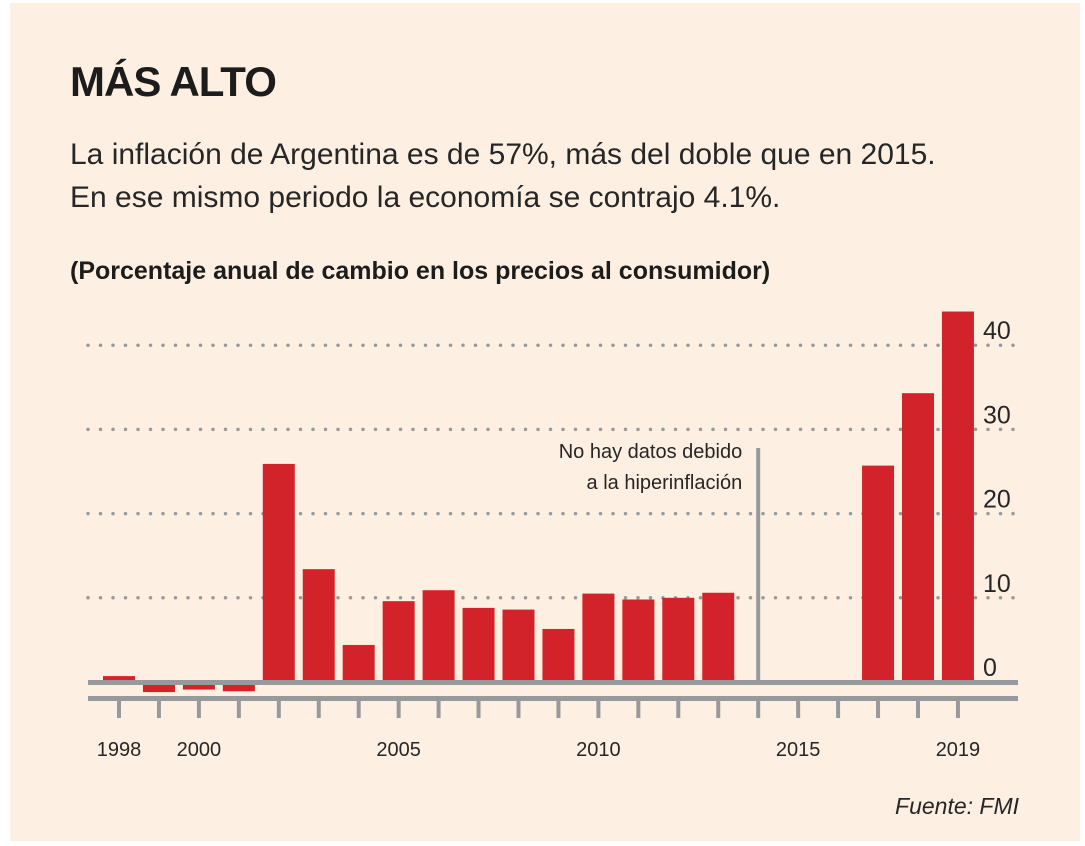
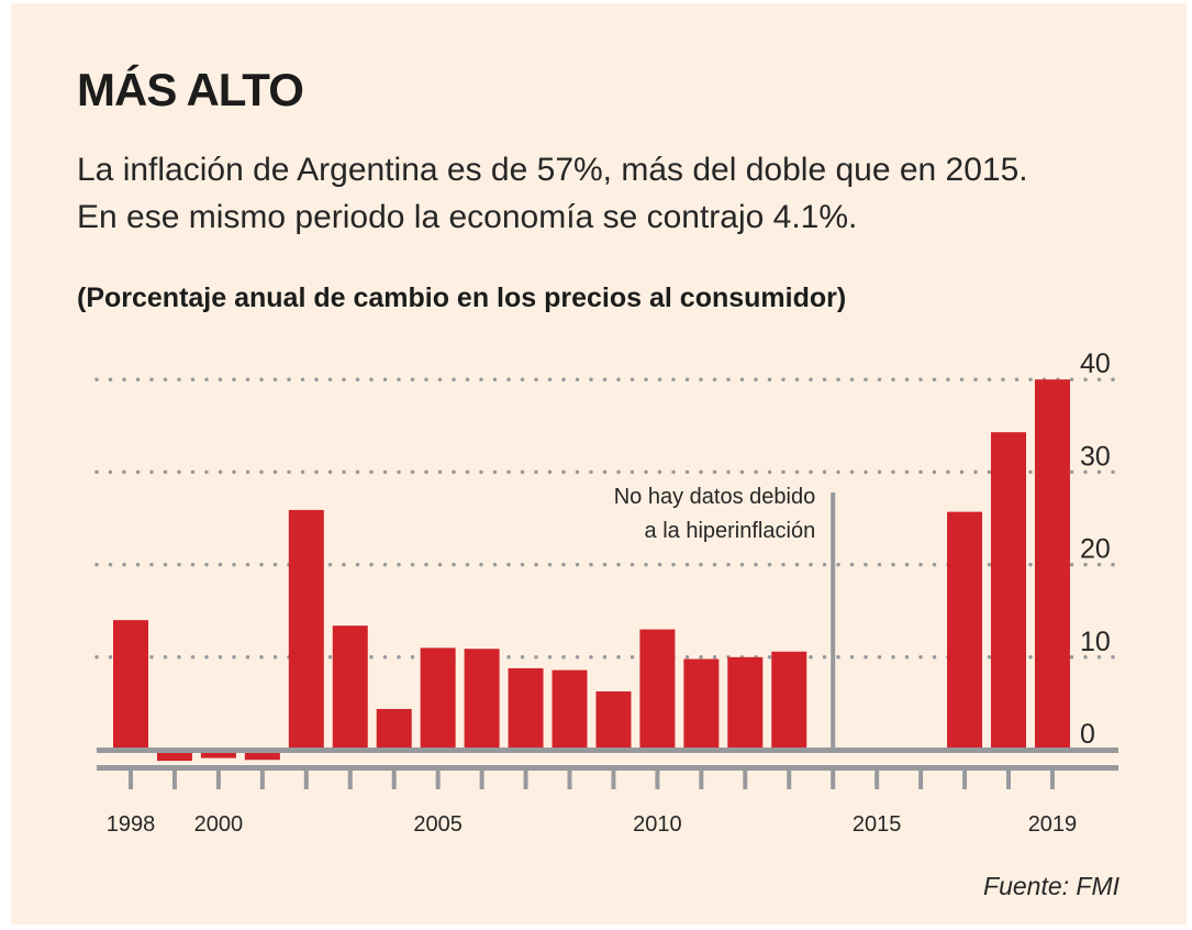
1998: 1 -> 14
2005: 10 -> 11
2010: 10 -> 13
2019: 44 -> 40
